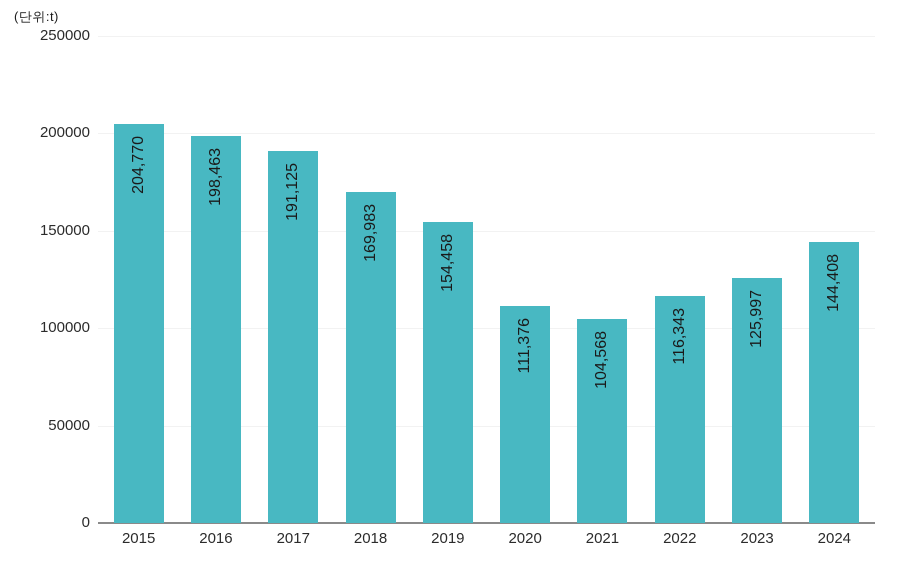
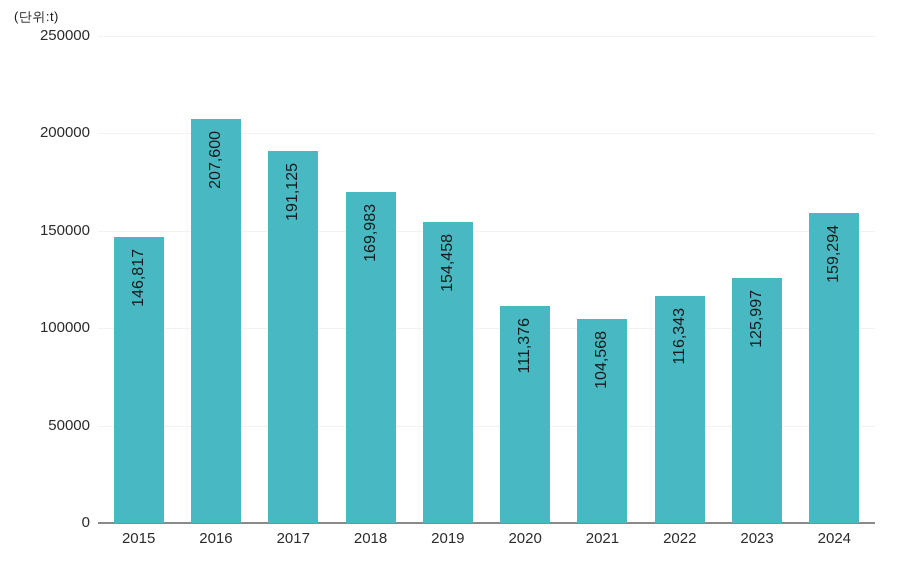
2015: 204,770 -> 146,817
2016: 198,463 -> 207,600
2024: 144,408 -> 159,294
